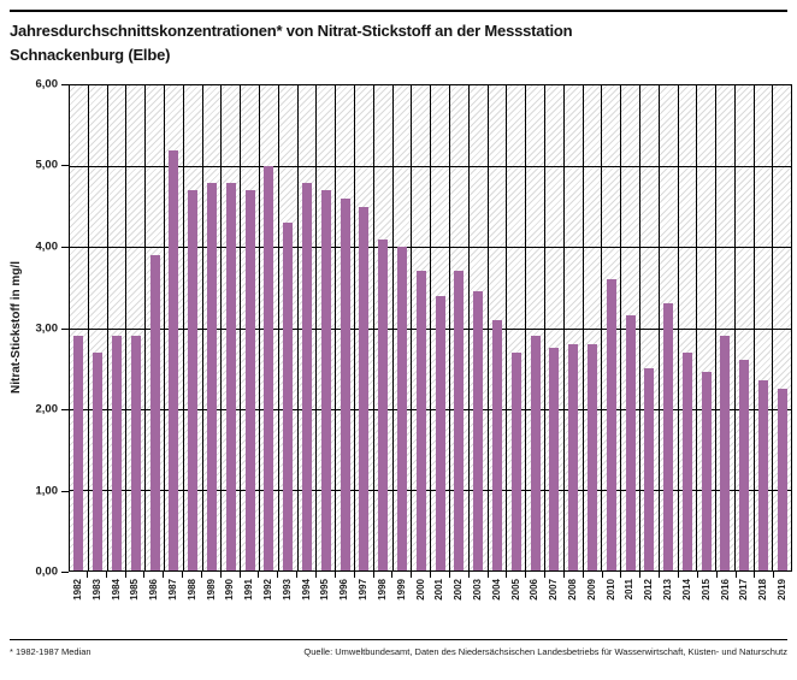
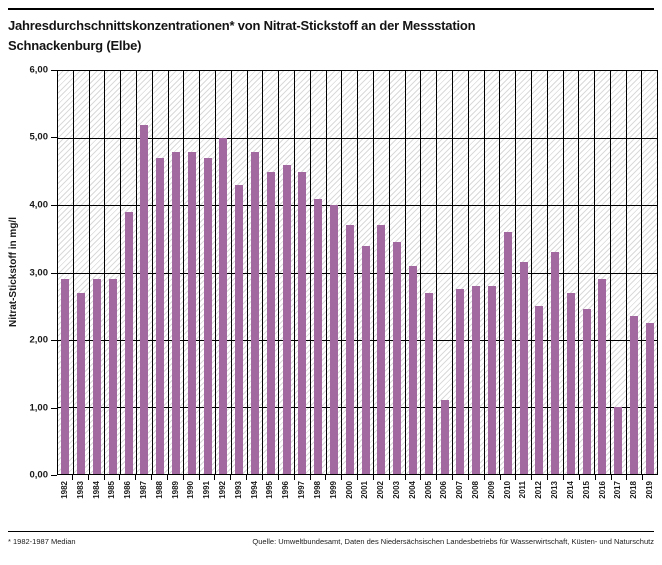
1995: 4,7 -> 4,5
2006: 2,9 -> 1,1
2017: 2,6 -> 1,0
